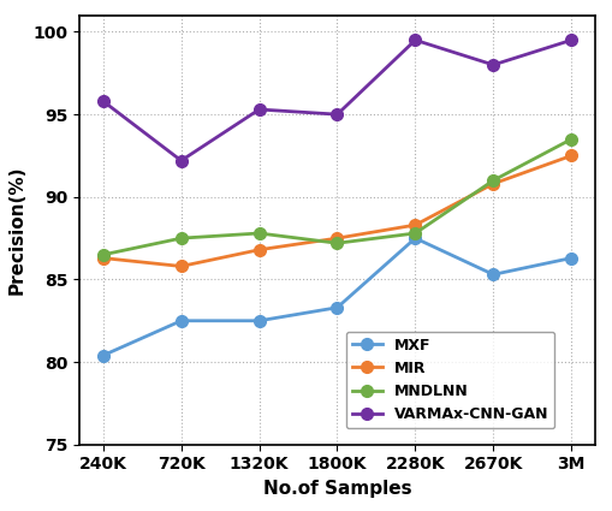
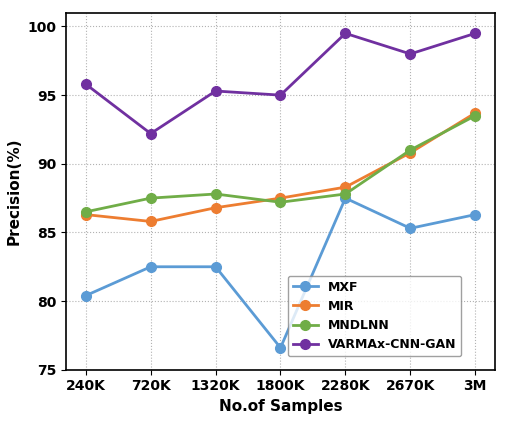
MXF/1800K: 83.3 -> 76.6
MIR/3M: 92.5 -> 93.7
